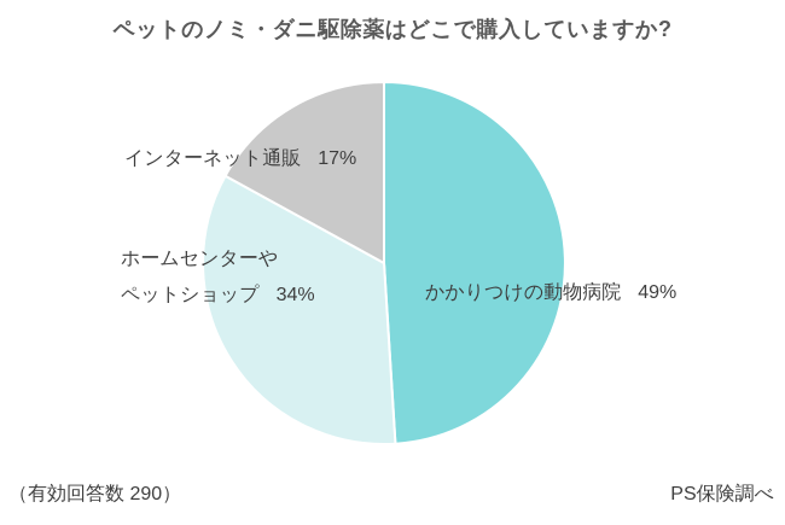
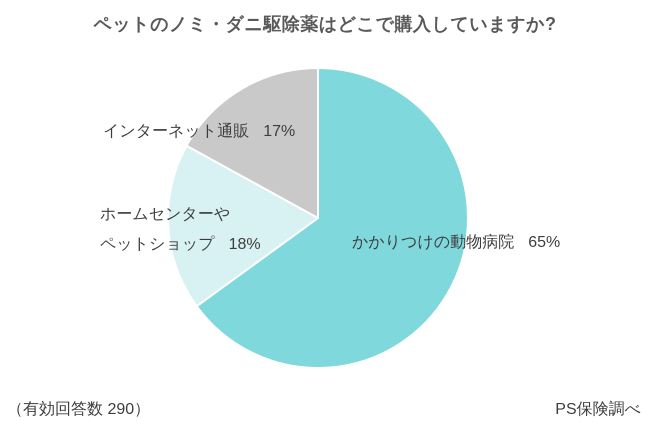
かかりつけの動物病院: 49% -> 65%
ホームセンターやペットショップ: 34% -> 18%
